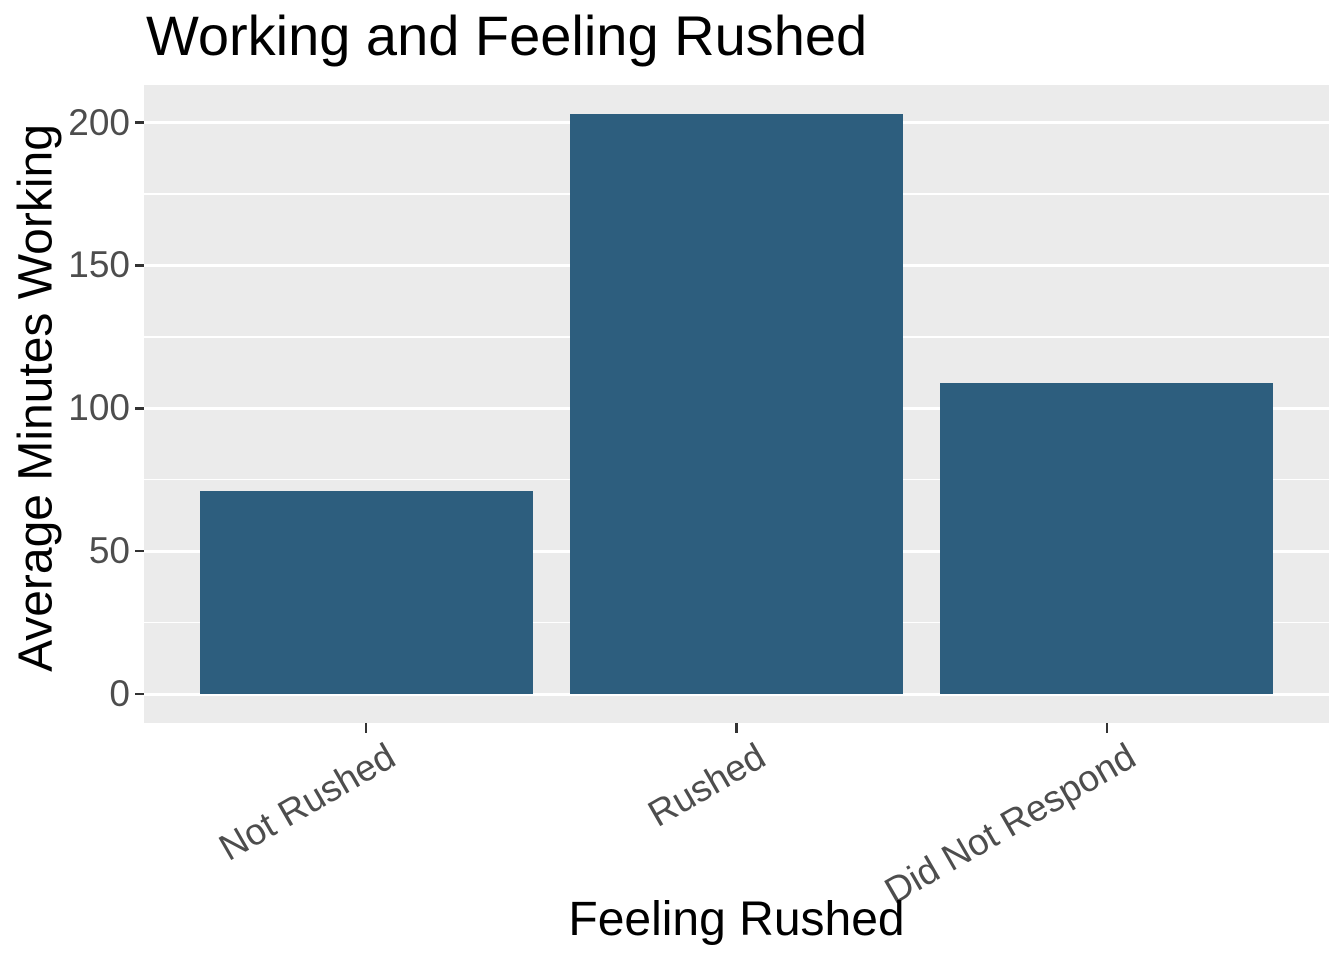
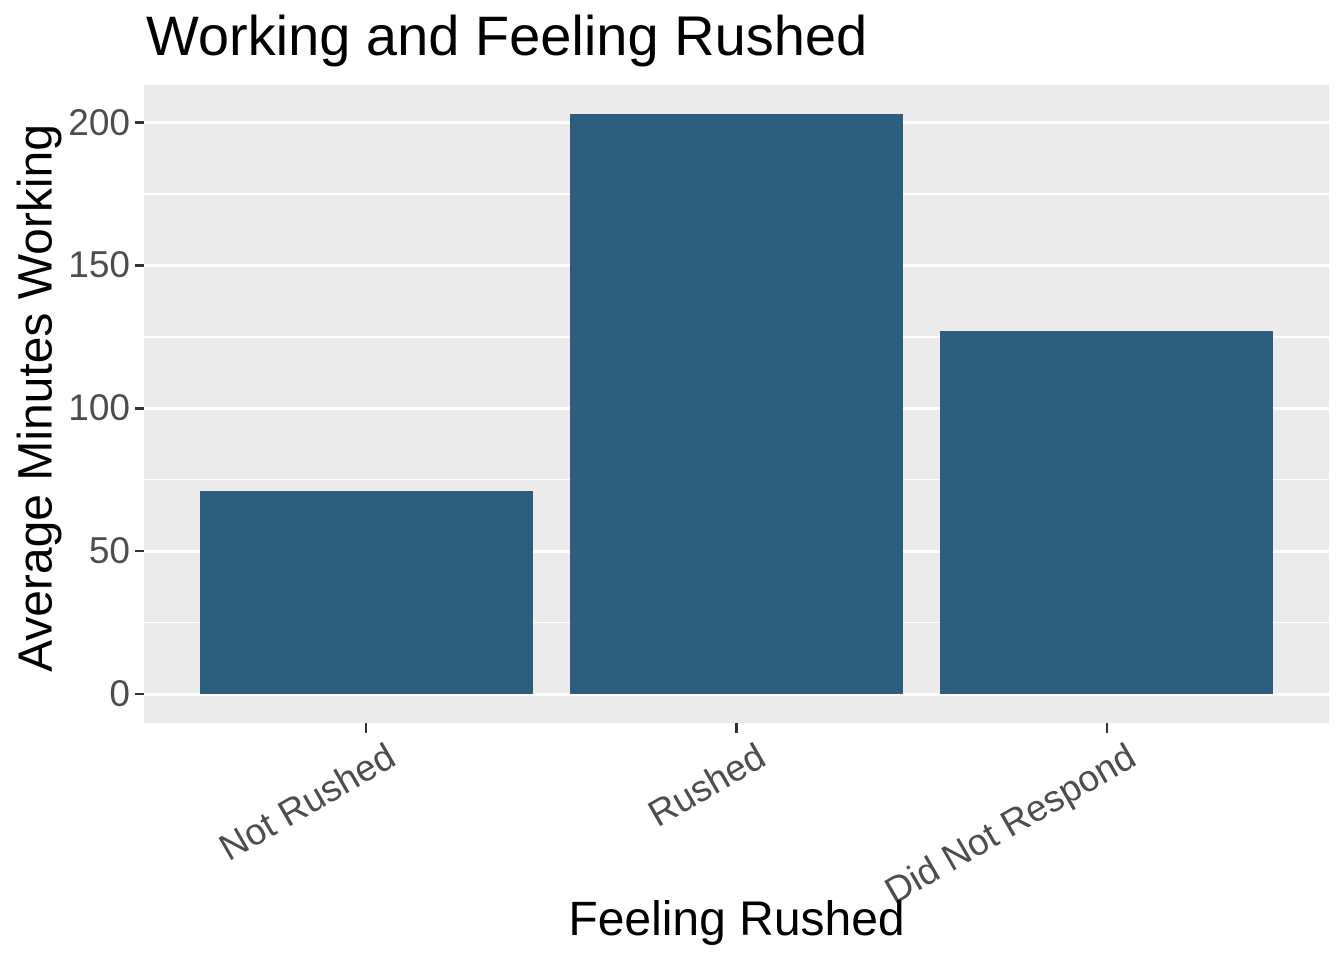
Did Not Respond: 109 -> 127
